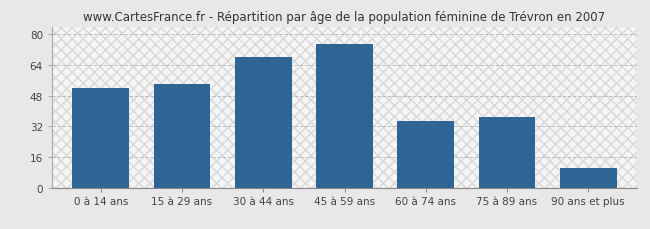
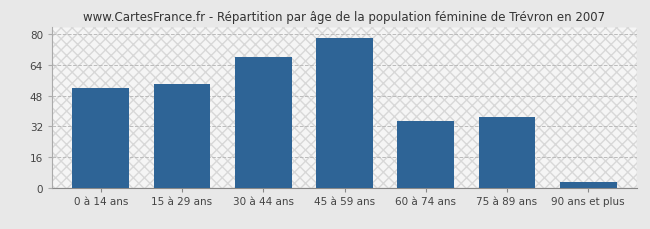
45 à 59 ans: 75 -> 78
90 ans et plus: 10 -> 3
